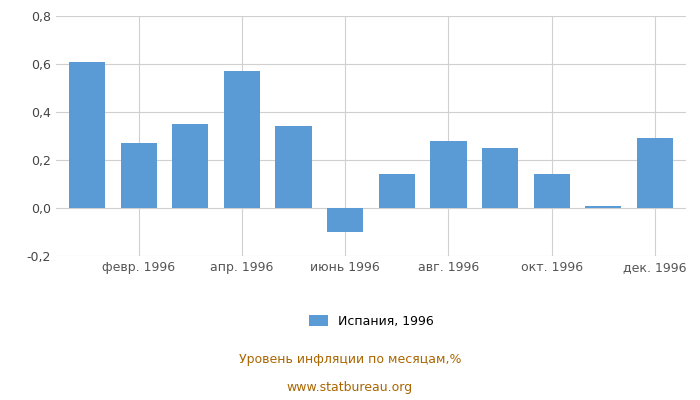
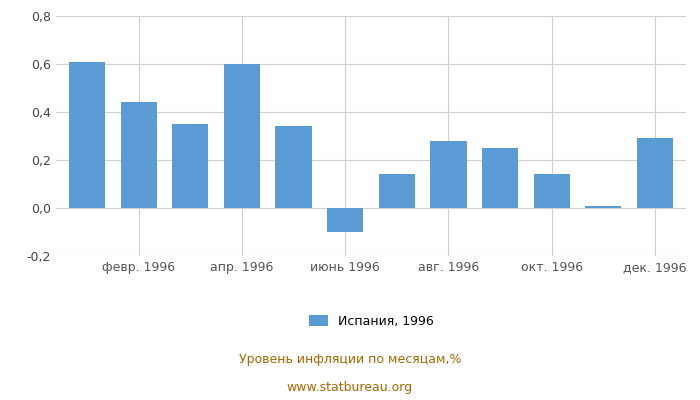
февр. 1996: 0,27 -> 0,44
апр. 1996: 0,57 -> 0,60
